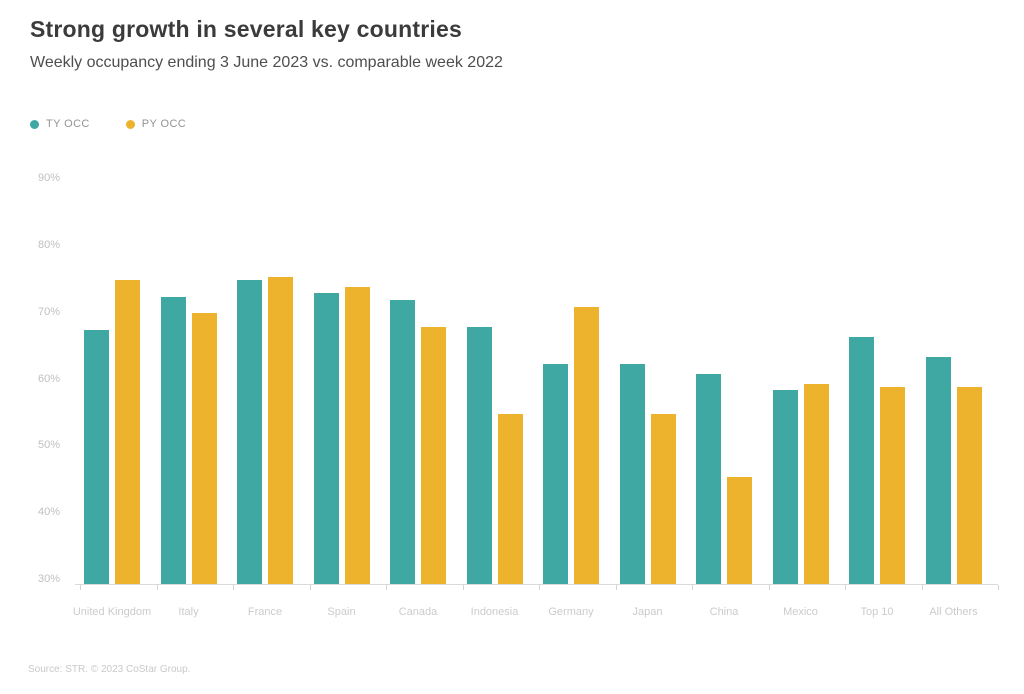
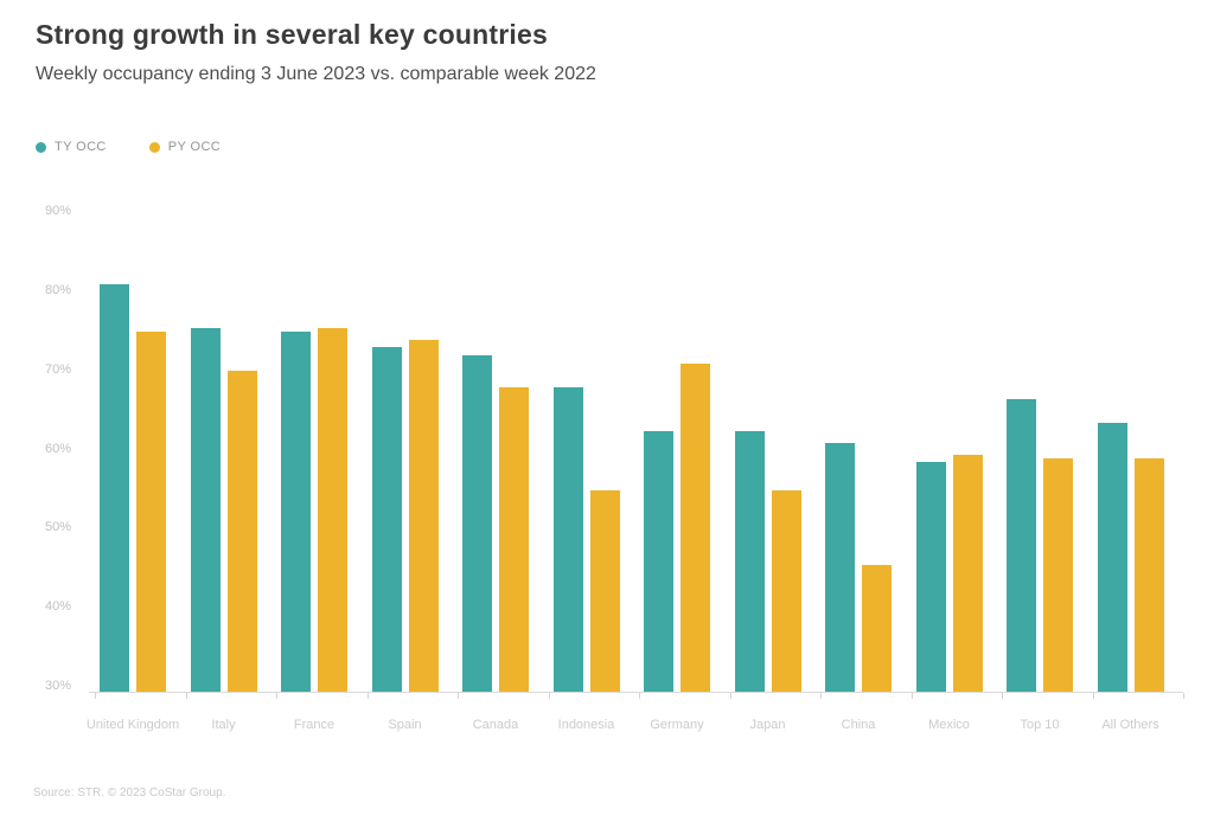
TY OCC/United Kingdom: 68% -> 82%
TY OCC/Italy: 73% -> 76%
